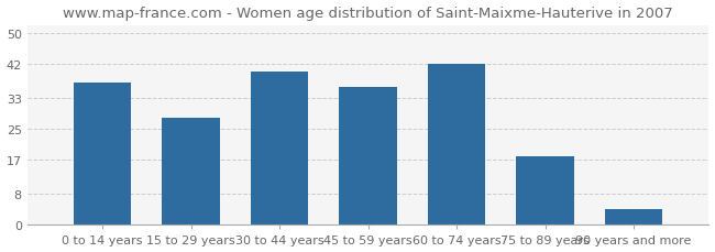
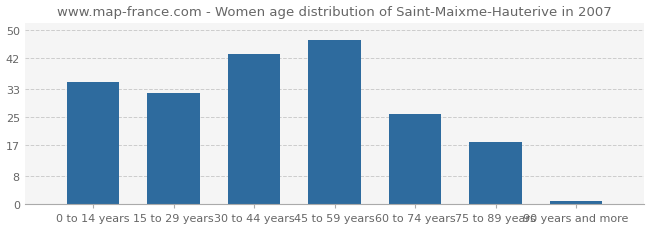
0 to 14 years: 37 -> 35
15 to 29 years: 28 -> 32
30 to 44 years: 40 -> 43
45 to 59 years: 36 -> 47
60 to 74 years: 42 -> 26
90 years and more: 4 -> 1
